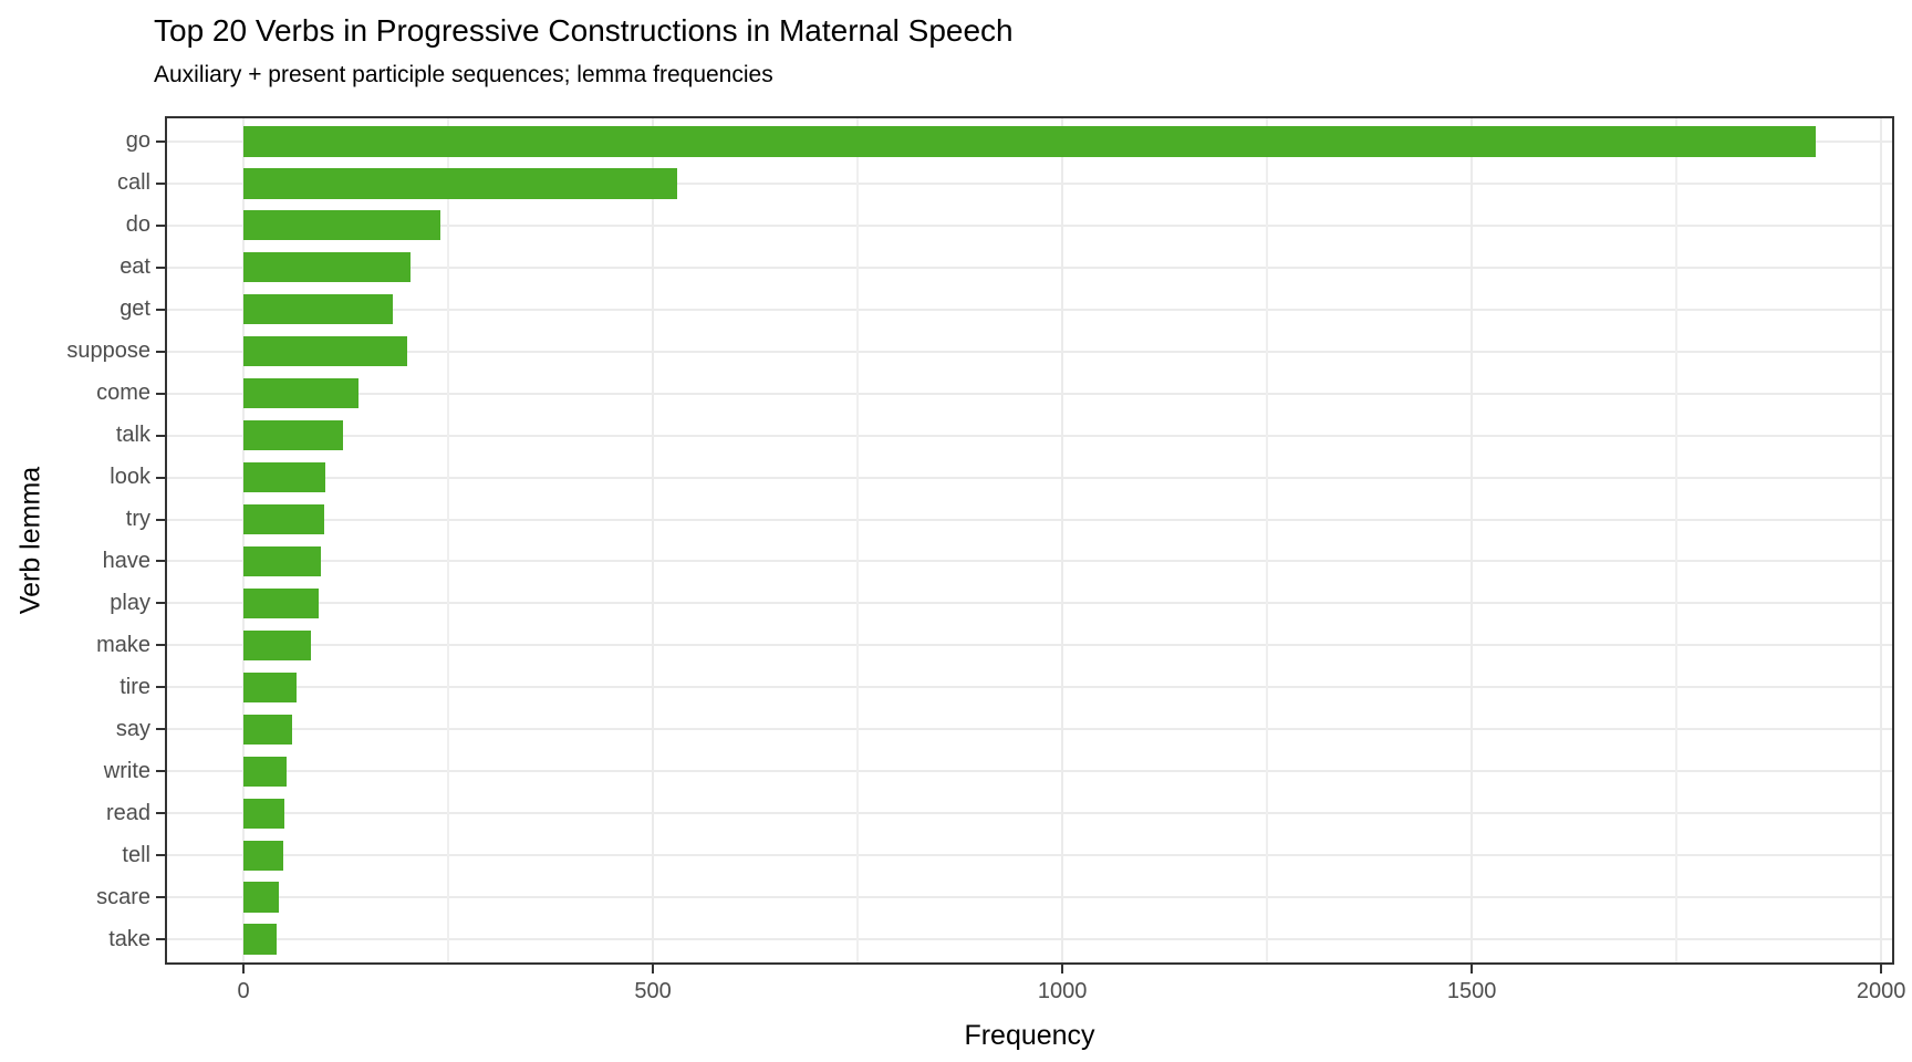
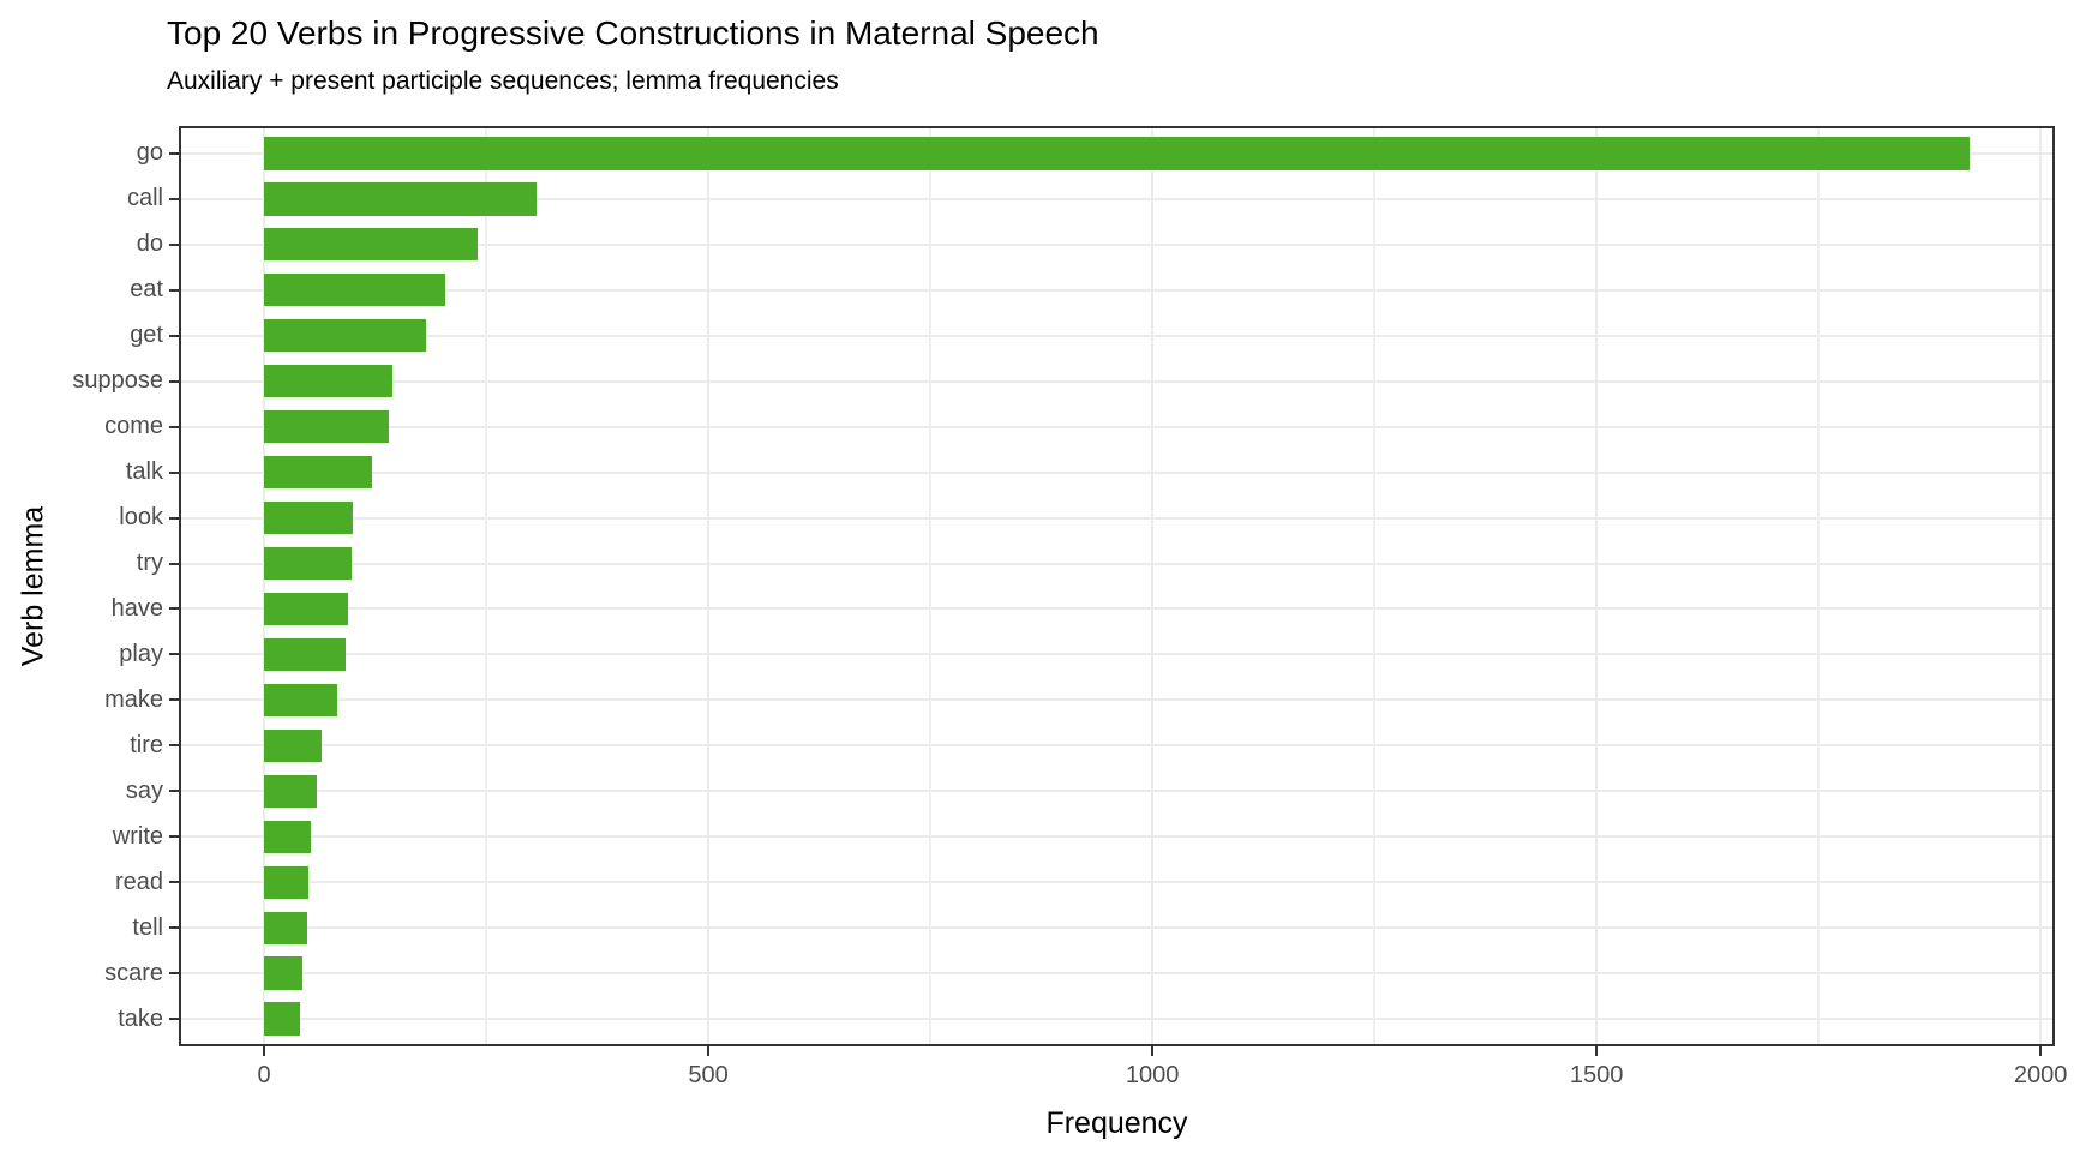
call: 530 -> 310
suppose: 200 -> 140
